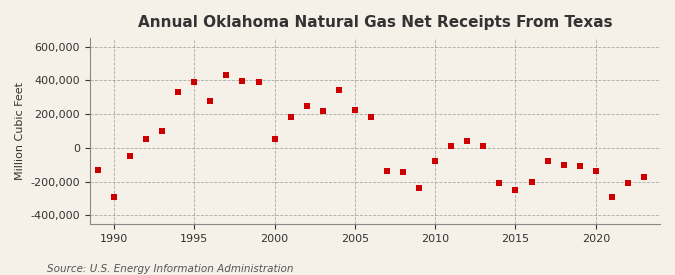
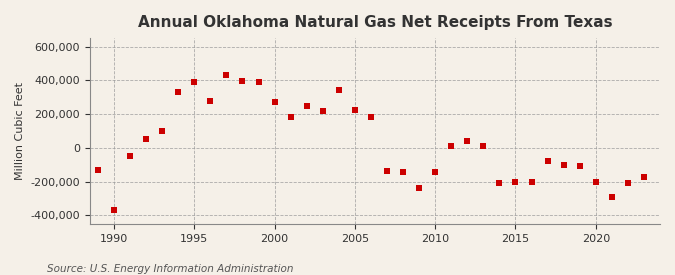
1990: -290,000 -> -370,000
2000: 50,000 -> 270,000
2010: -80,000 -> -140,000
2015: -250,000 -> -200,000
2020: -140,000 -> -200,000
